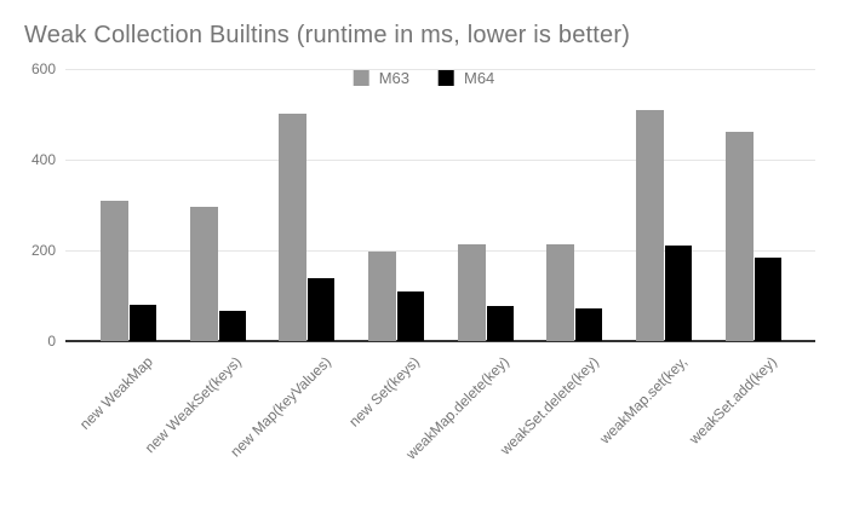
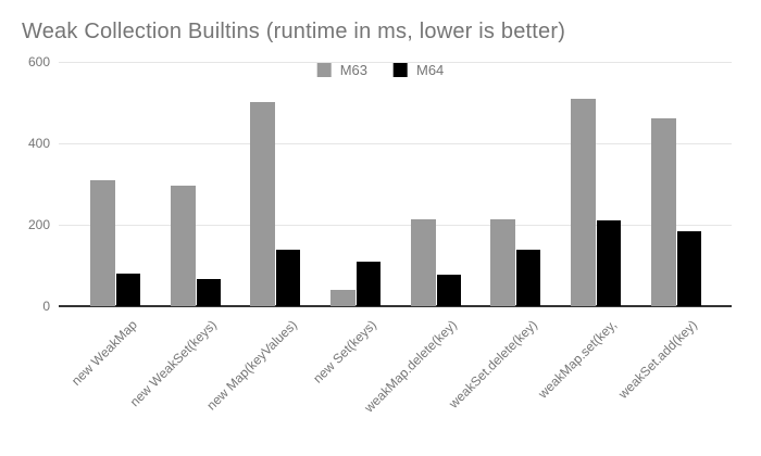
M63/new Set(keys): 200 -> 40
M64/weakSet.delete(key): 70 -> 140
